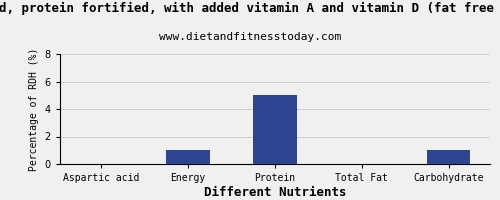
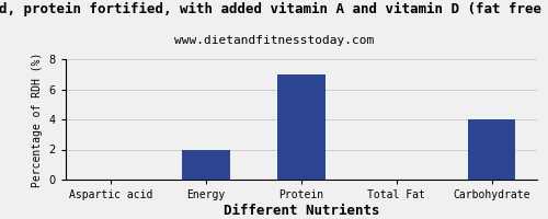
Energy: 1 -> 2
Protein: 5 -> 7
Carbohydrate: 1 -> 4
